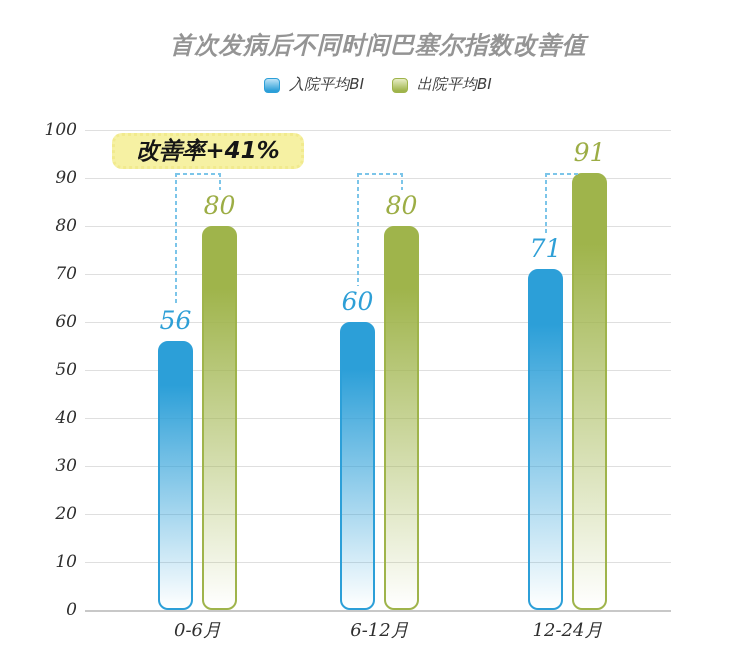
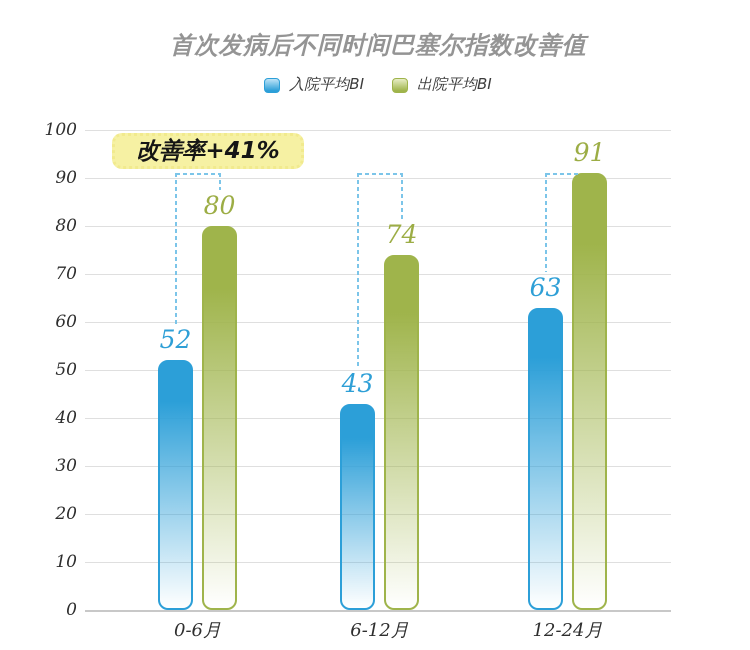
入院平均BI/0-6月: 56 -> 52
入院平均BI/6-12月: 60 -> 43
出院平均BI/6-12月: 80 -> 74
入院平均BI/12-24月: 71 -> 63
